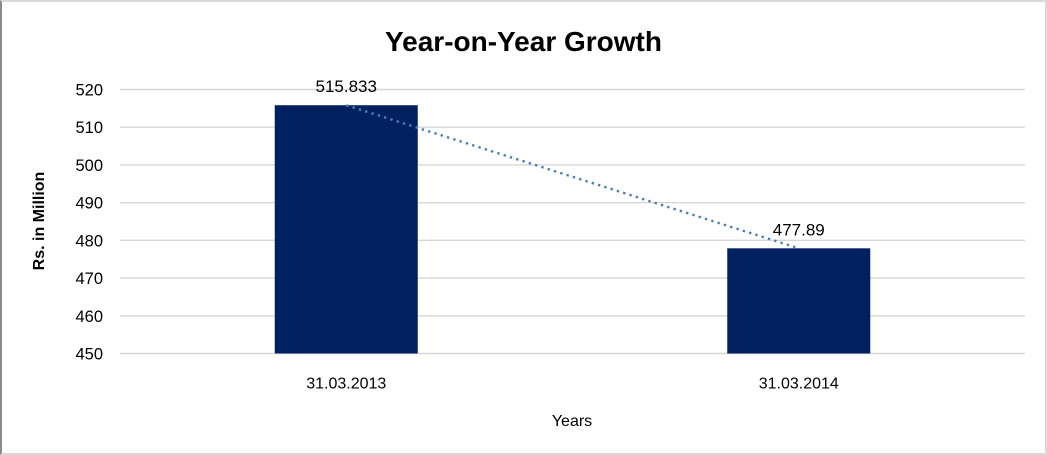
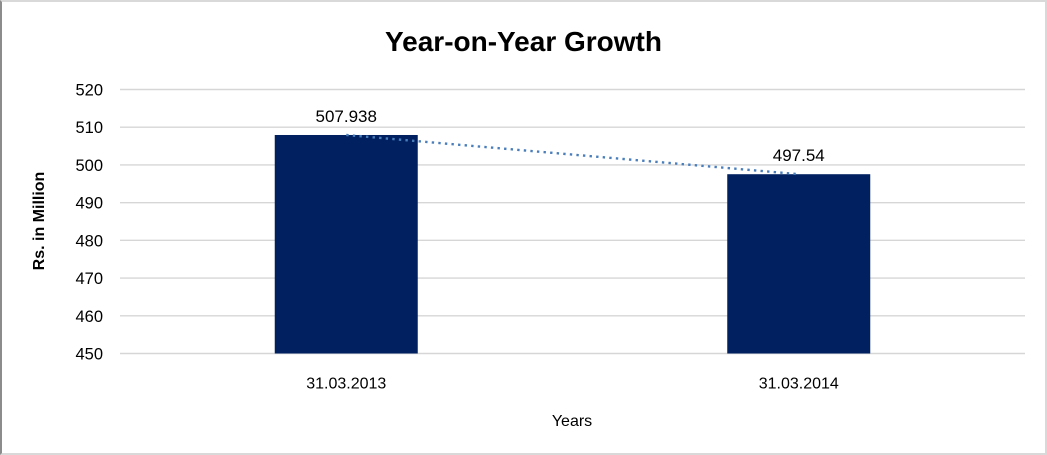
31.03.2013: 515.833 -> 507.938
31.03.2014: 477.89 -> 497.54
